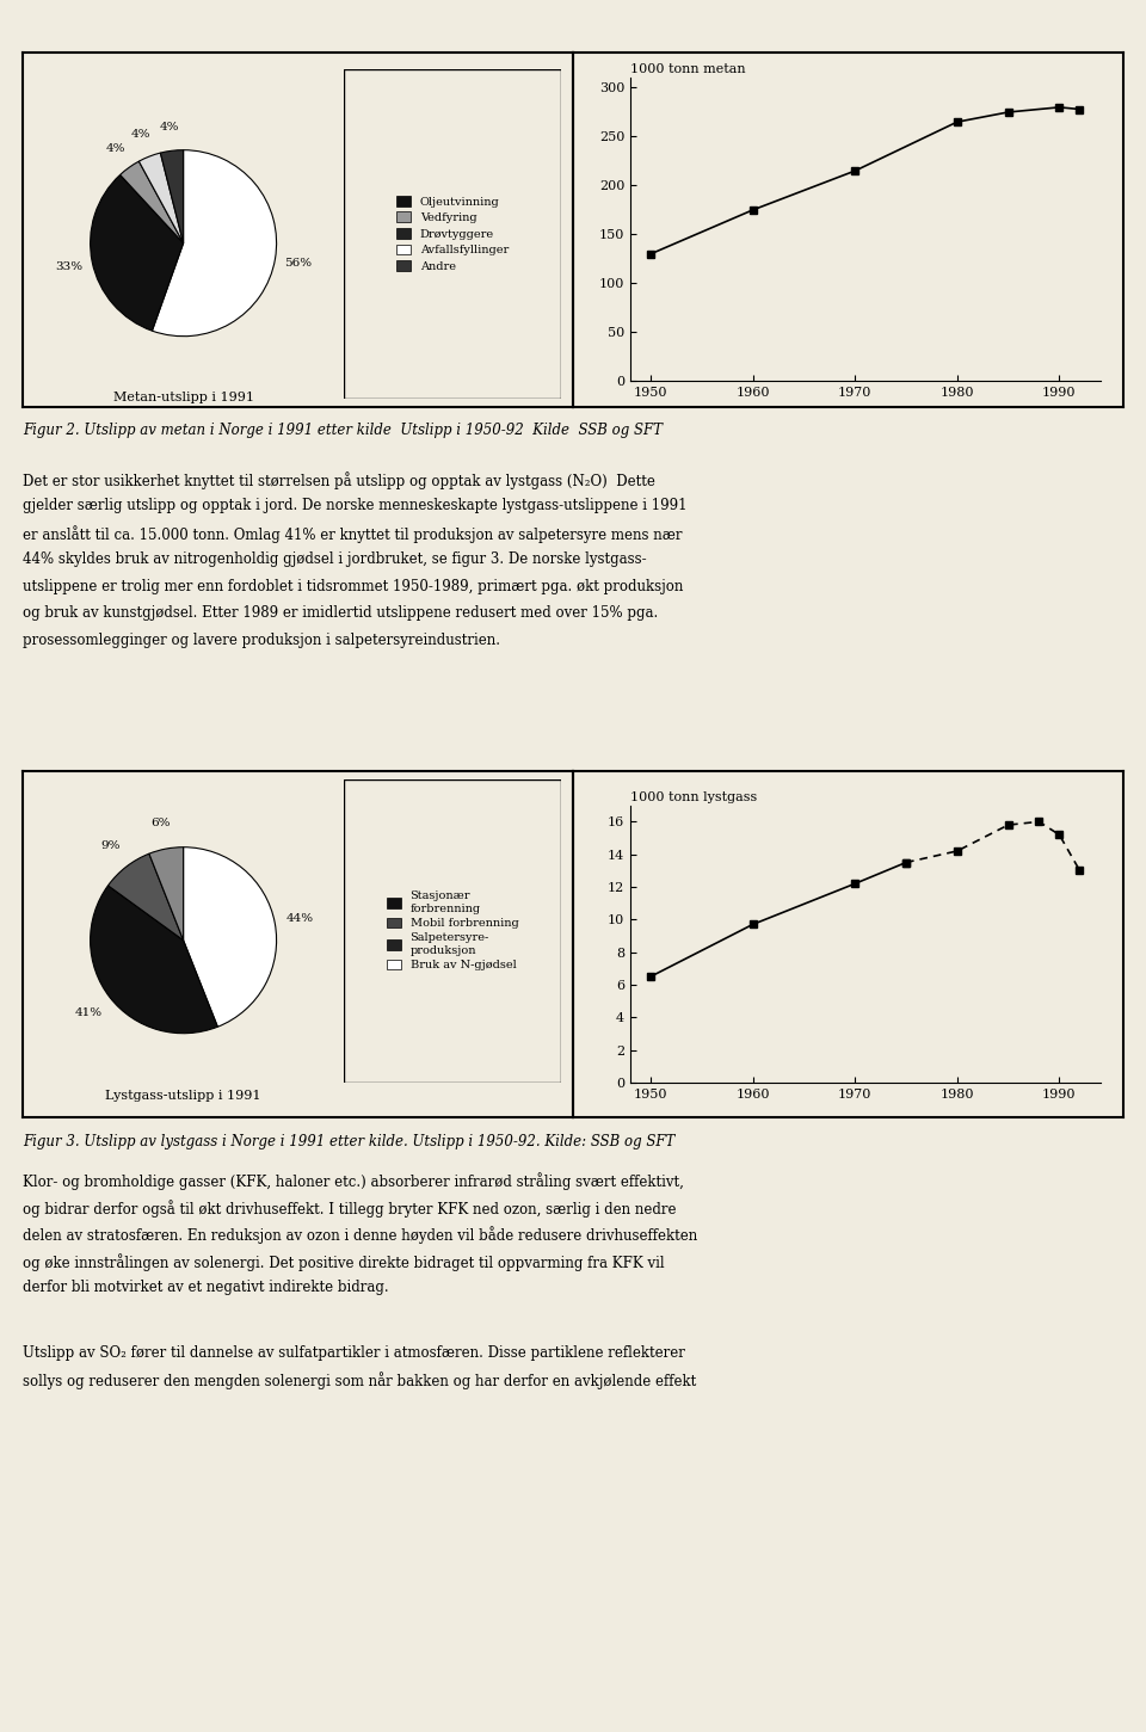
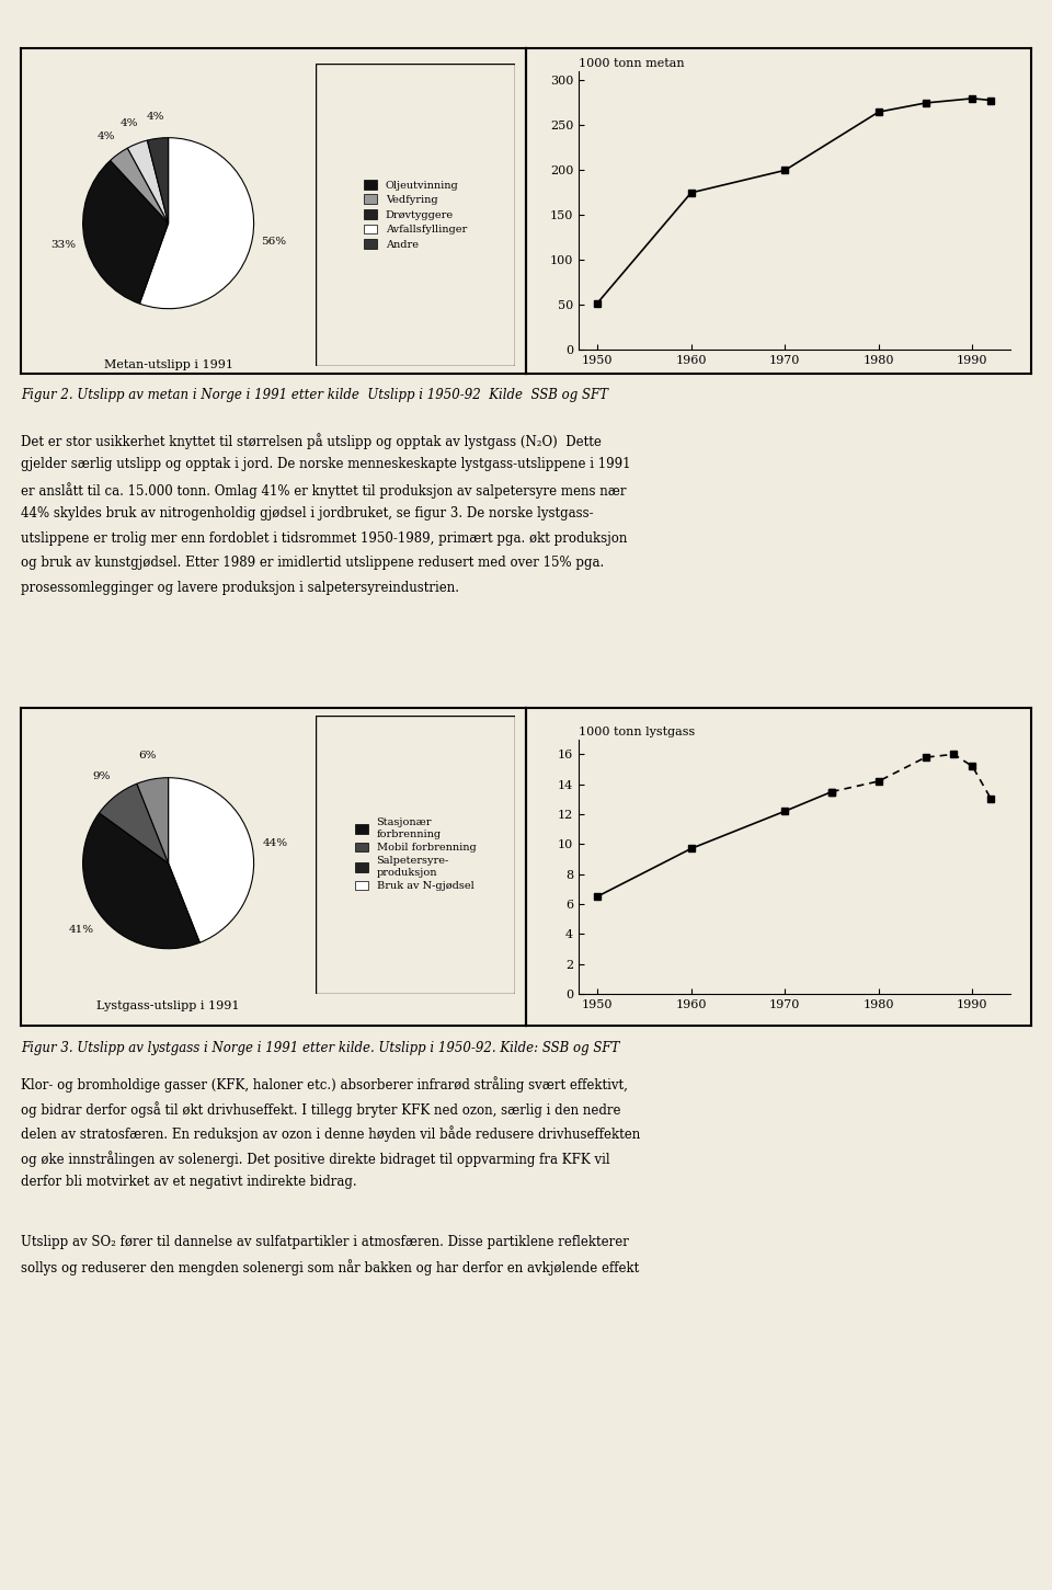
1000 tonn metan/1950: 130 -> 52
1000 tonn metan/1970: 215 -> 200
